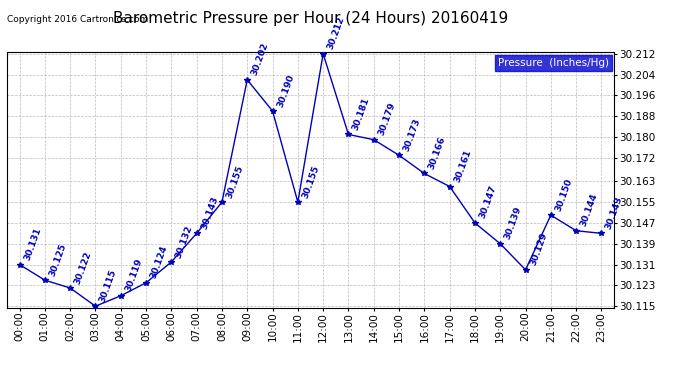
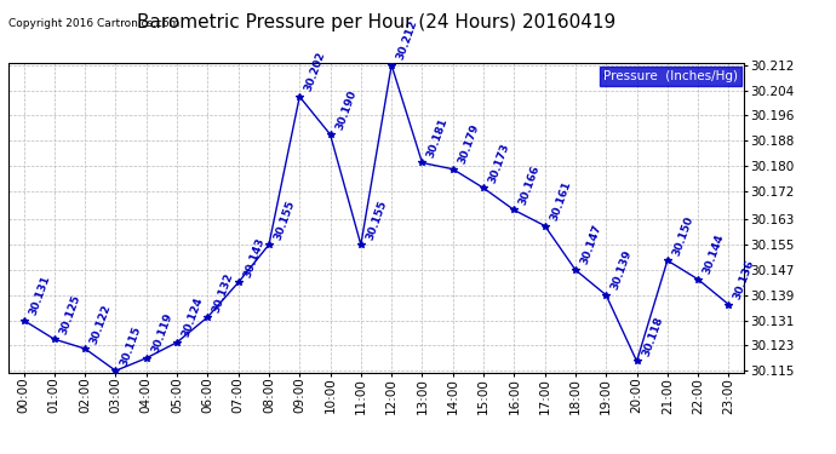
20:00: 30.129 -> 30.118
23:00: 30.143 -> 30.136
